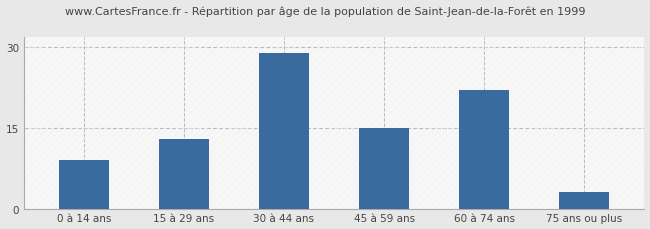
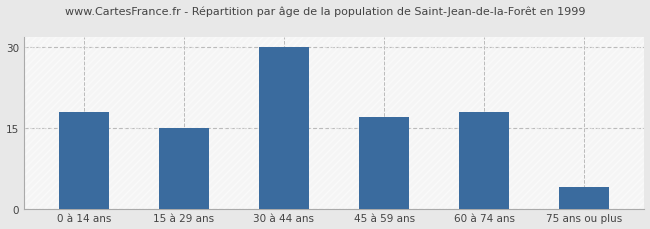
0 à 14 ans: 9 -> 18
15 à 29 ans: 13 -> 15
30 à 44 ans: 29 -> 30
45 à 59 ans: 15 -> 17
60 à 74 ans: 22 -> 18
75 ans ou plus: 3 -> 4
